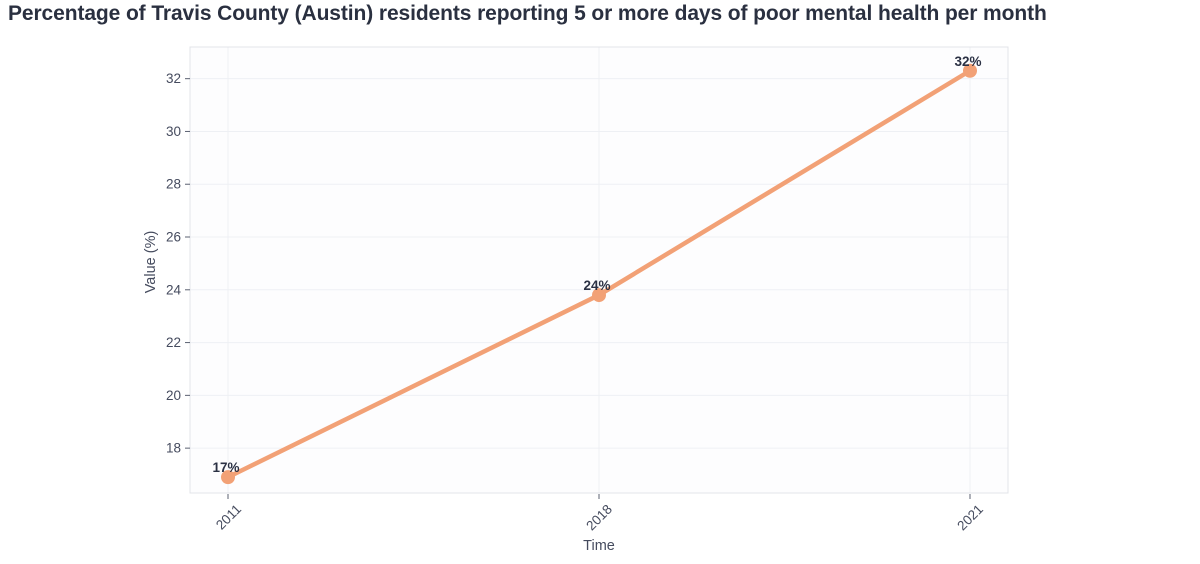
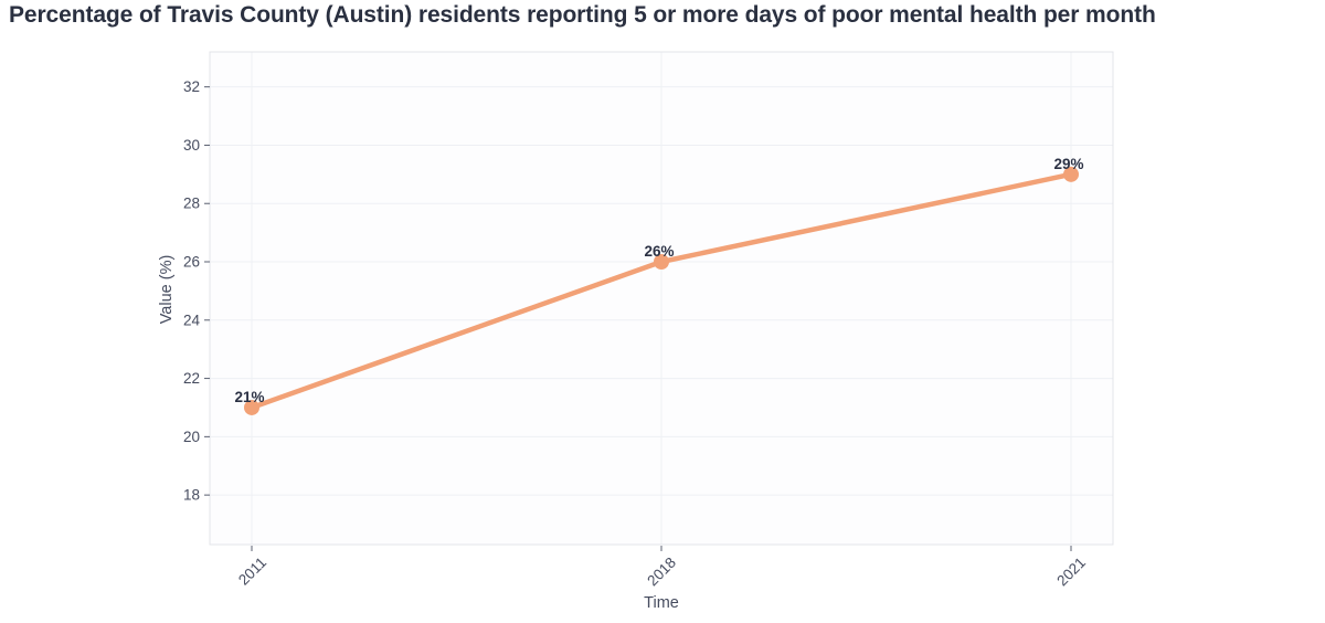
2011: 17% -> 21%
2018: 24% -> 26%
2021: 32% -> 29%
